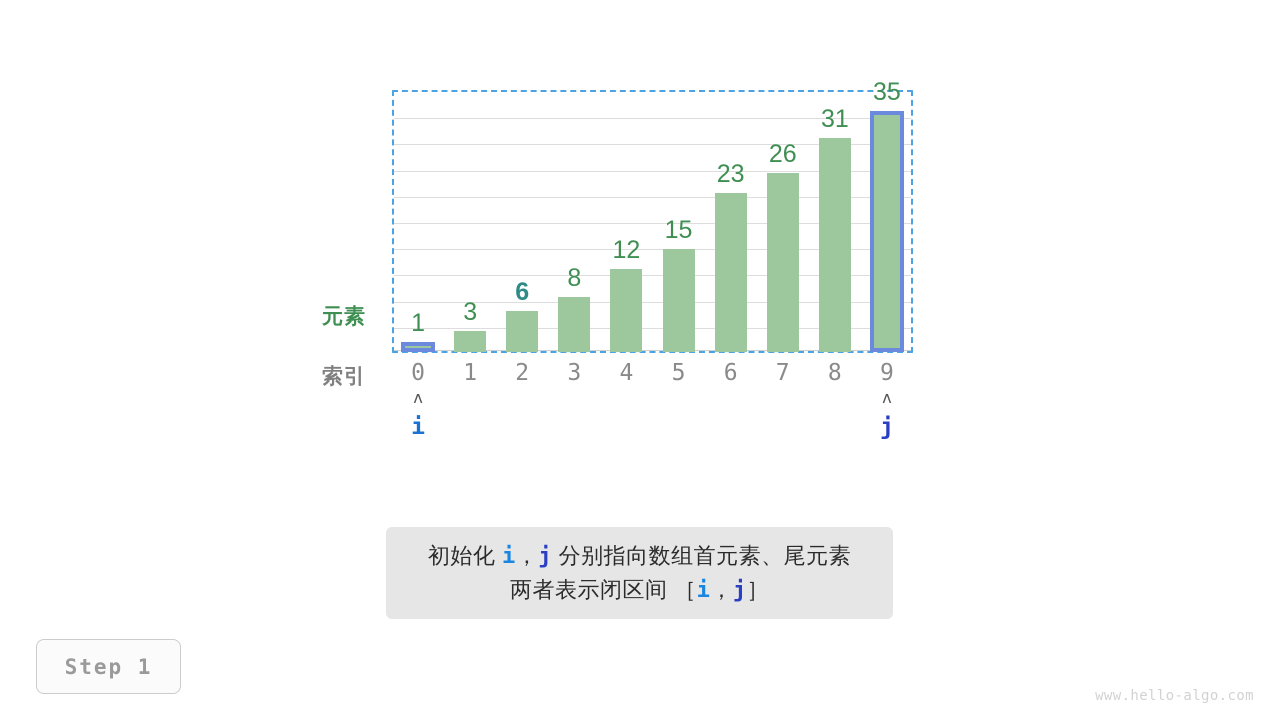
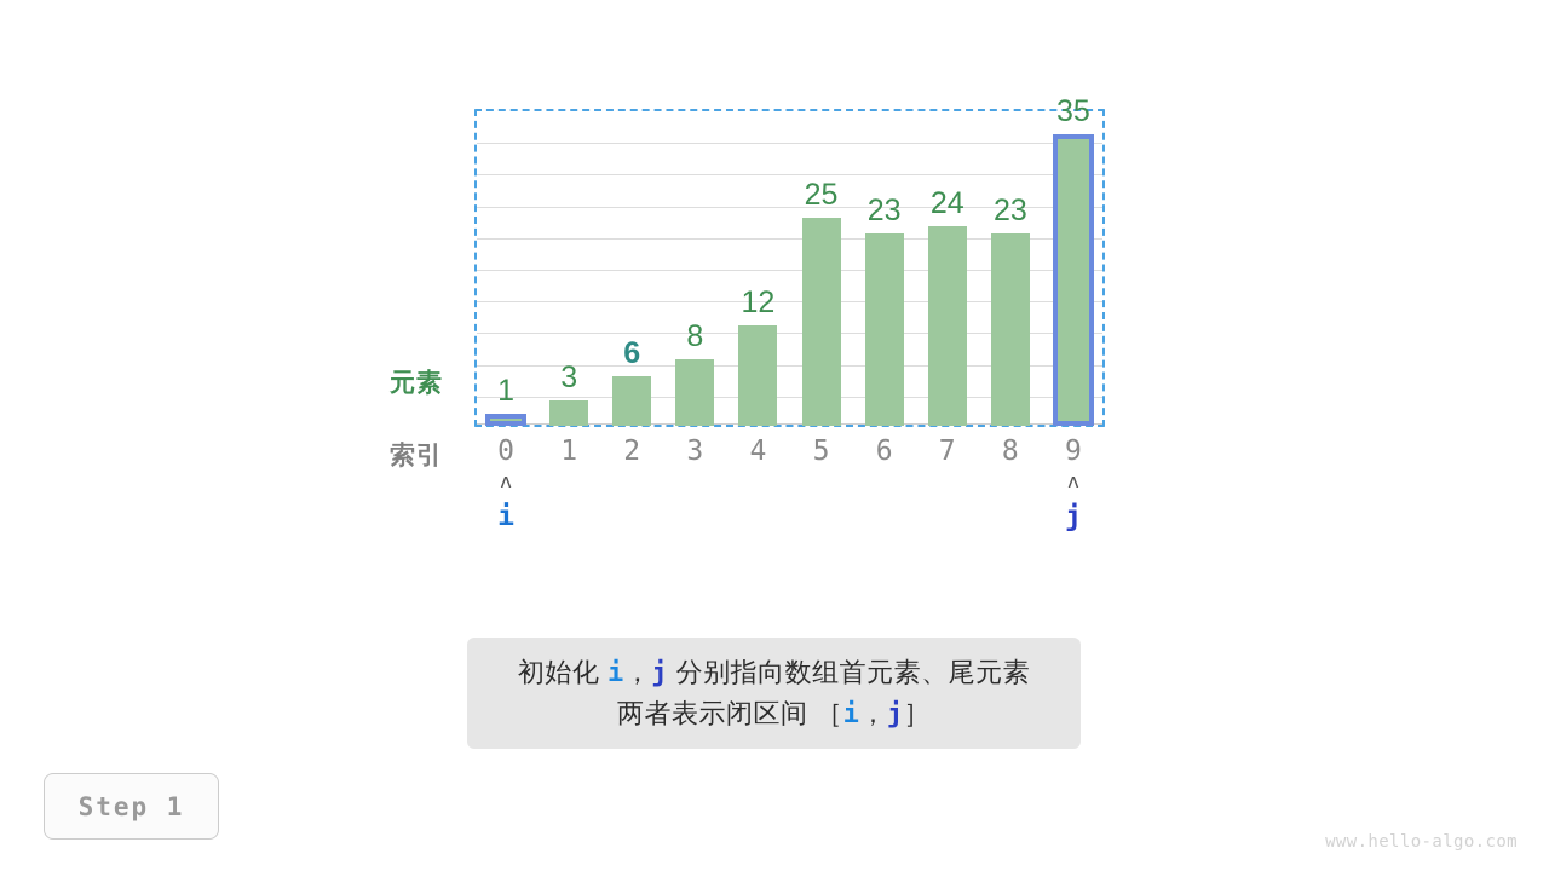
5: 15 -> 25
7: 26 -> 24
8: 31 -> 23
